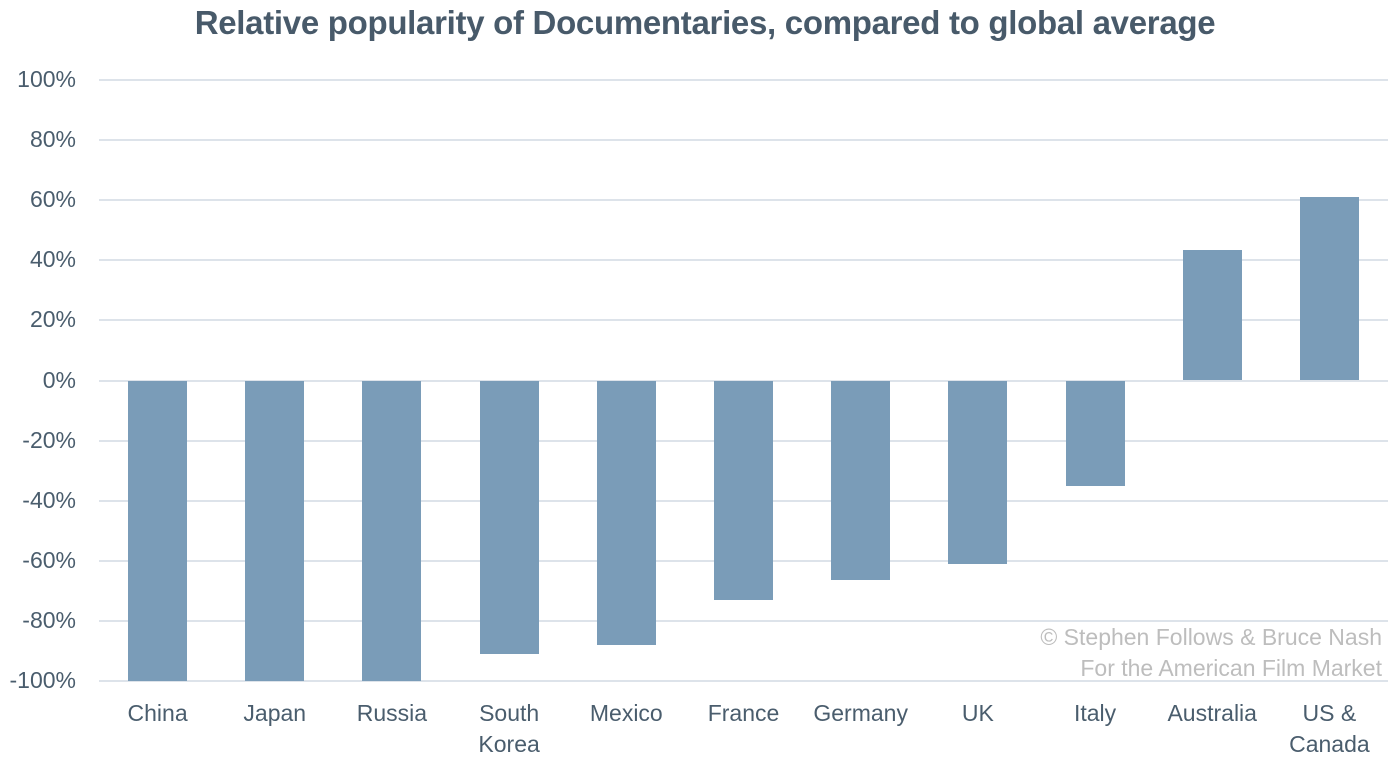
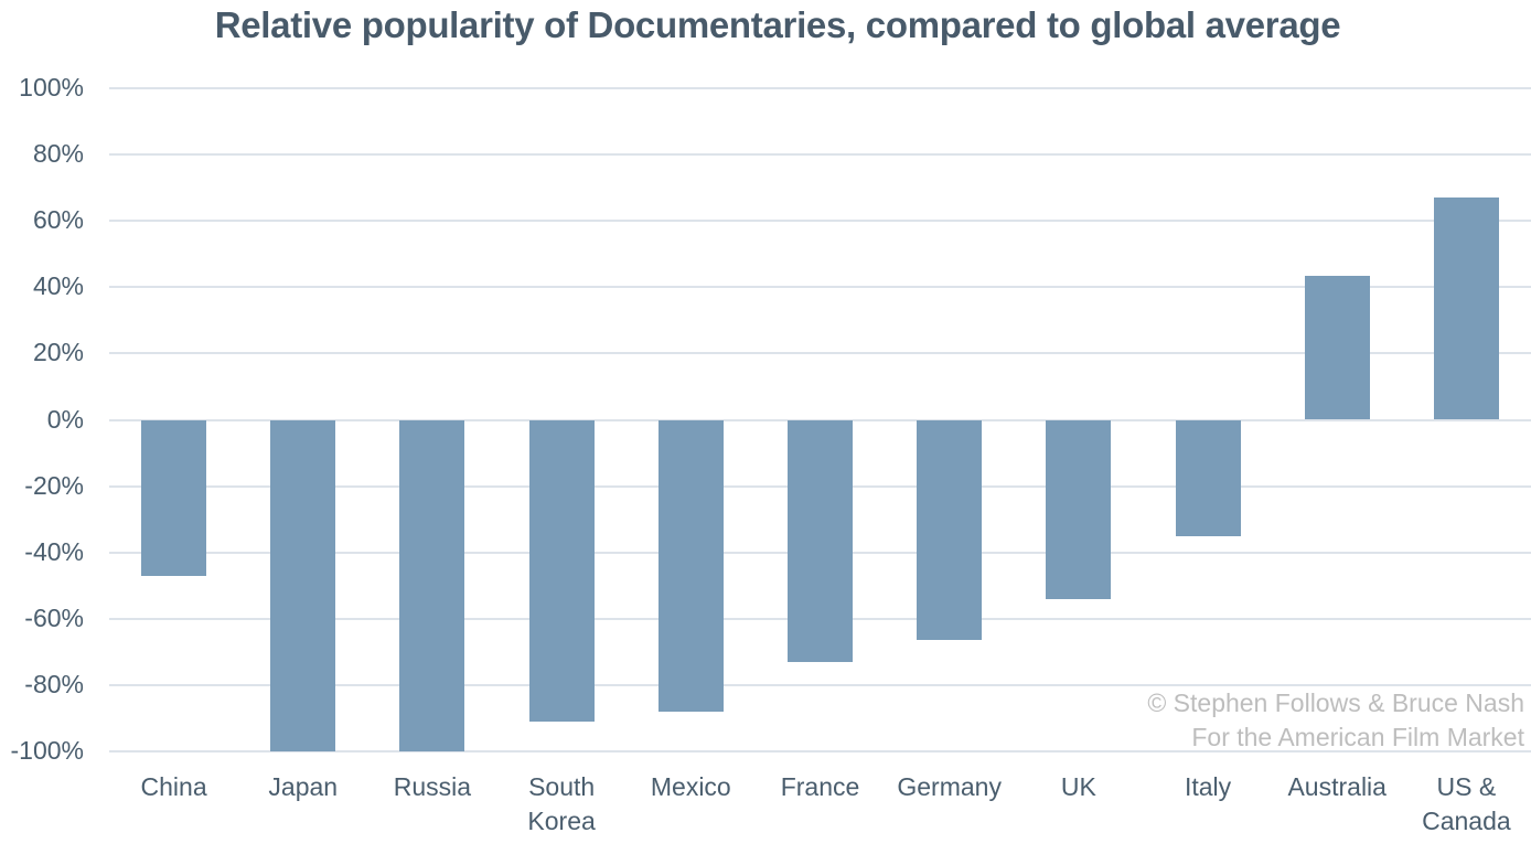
China: -100% -> -47%
UK: -61% -> -54%
US & Canada: 61% -> 67%
